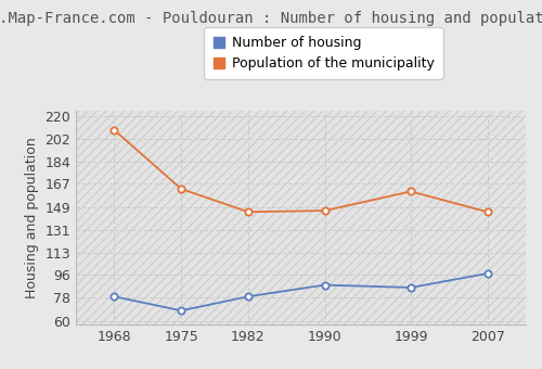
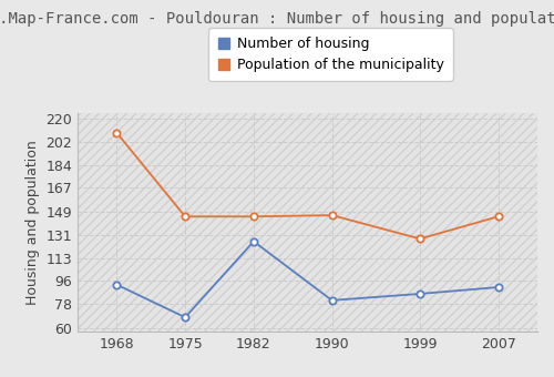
Number of housing/1968: 79 -> 93
Population of the municipality/1975: 163 -> 145
Number of housing/1982: 79 -> 126
Number of housing/1990: 88 -> 81
Population of the municipality/1999: 161 -> 128
Number of housing/2007: 97 -> 91
